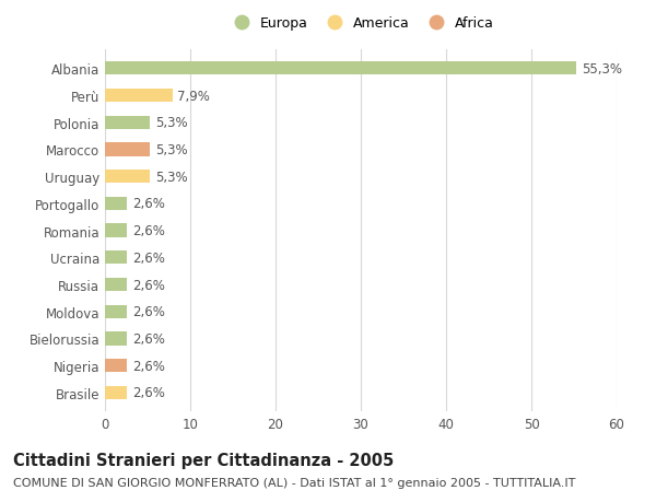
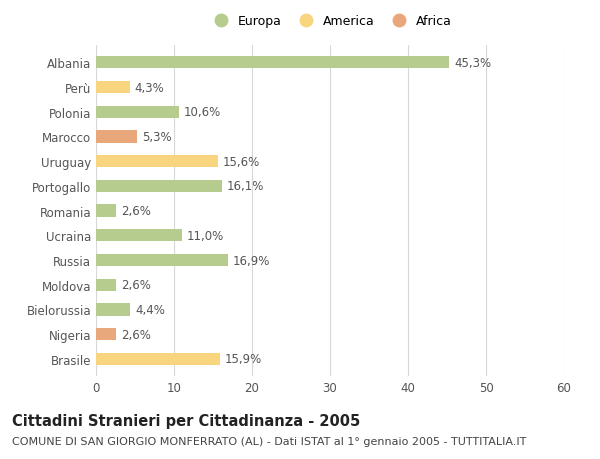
Albania: 55,3% -> 45,3%
Perù: 7,9% -> 4,3%
Polonia: 5,3% -> 10,6%
Uruguay: 5,3% -> 15,6%
Portogallo: 2,6% -> 16,1%
Ucraina: 2,6% -> 11,0%
Russia: 2,6% -> 16,9%
Bielorussia: 2,6% -> 4,4%
Brasile: 2,6% -> 15,9%
